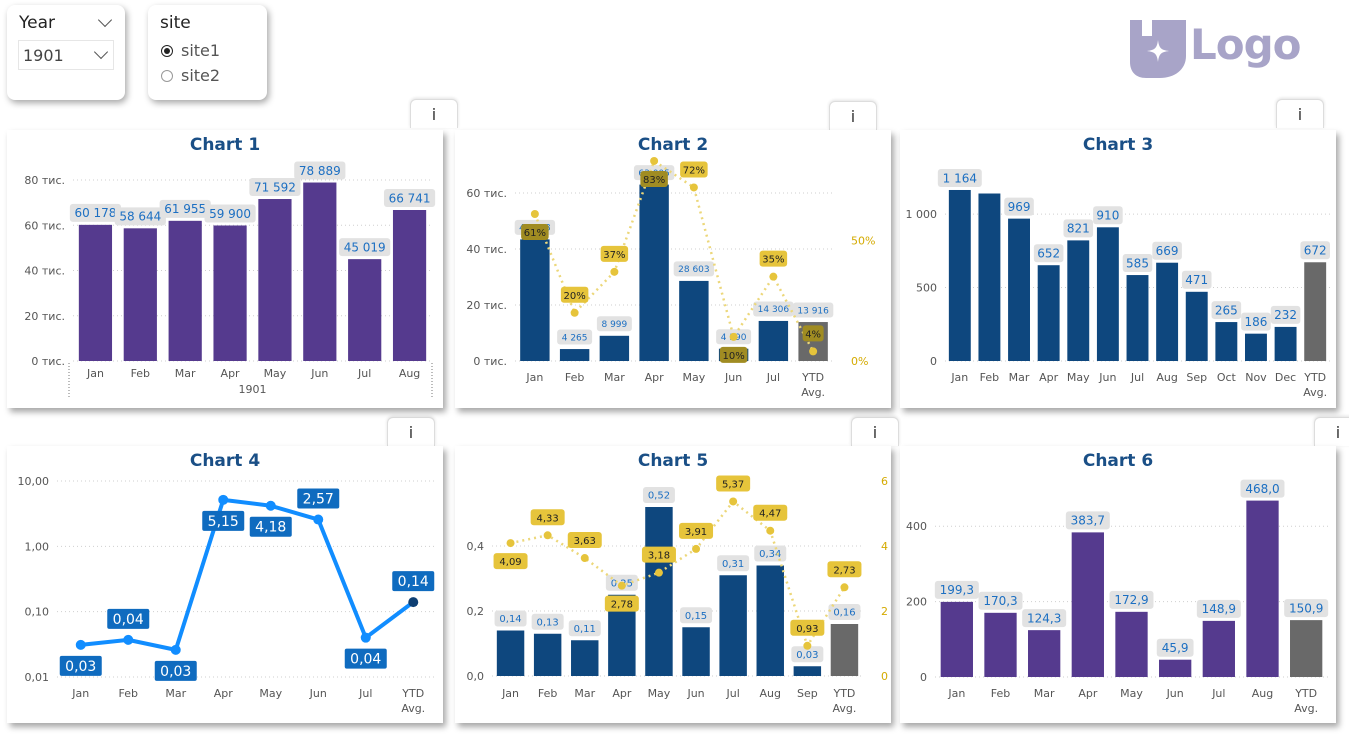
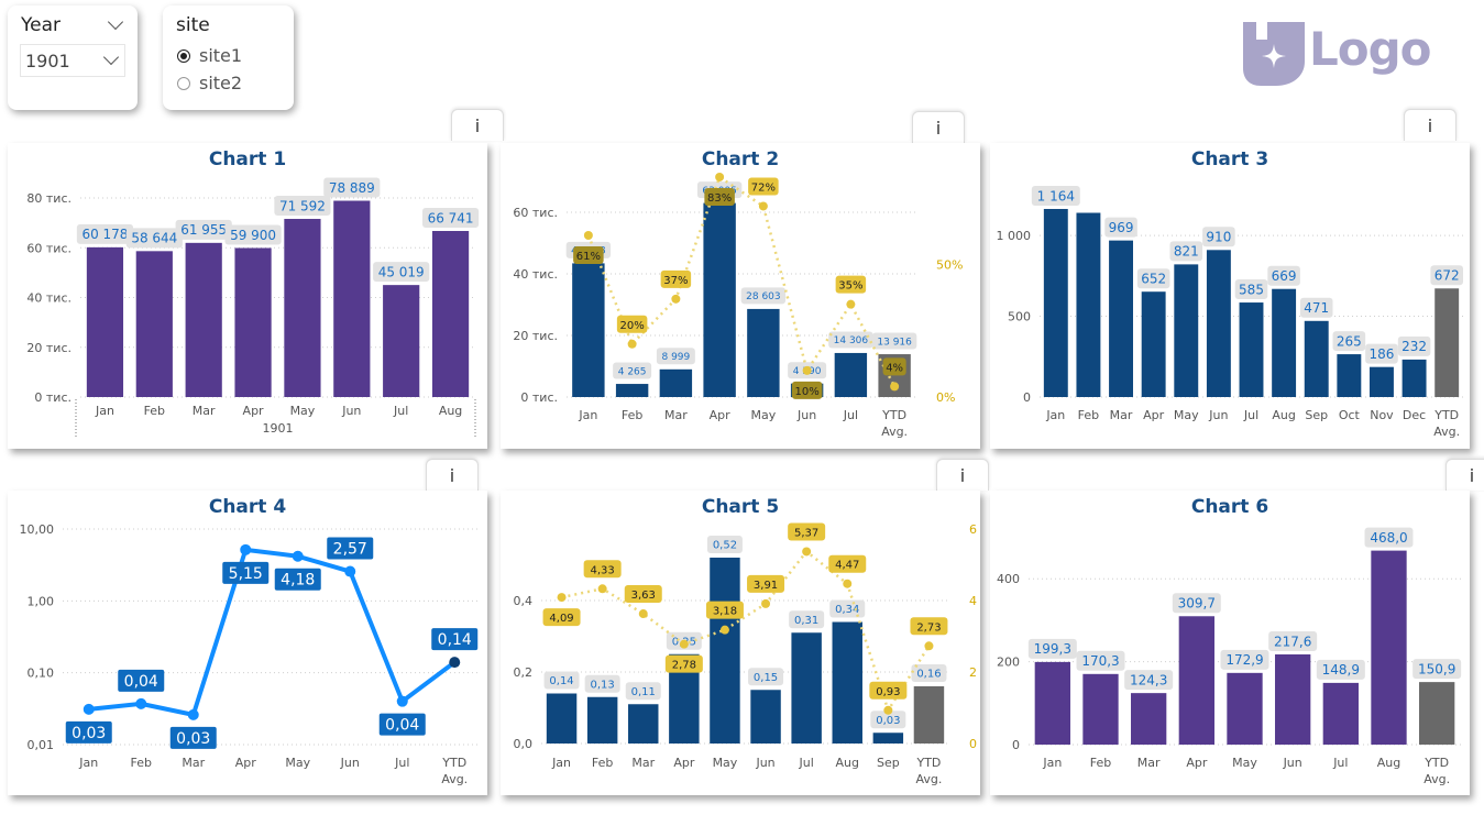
Chart 6/Apr: 383,7 -> 309,7
Chart 6/Jun: 45,9 -> 217,6
